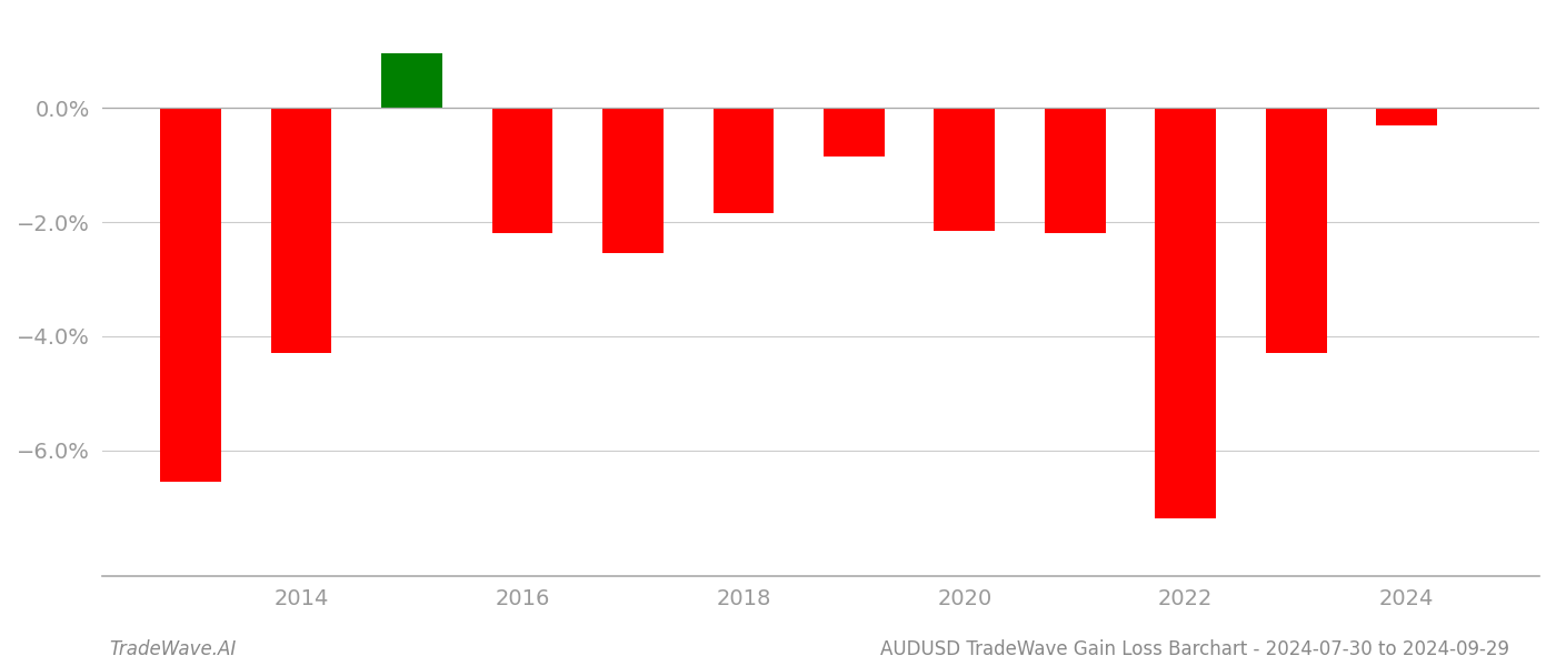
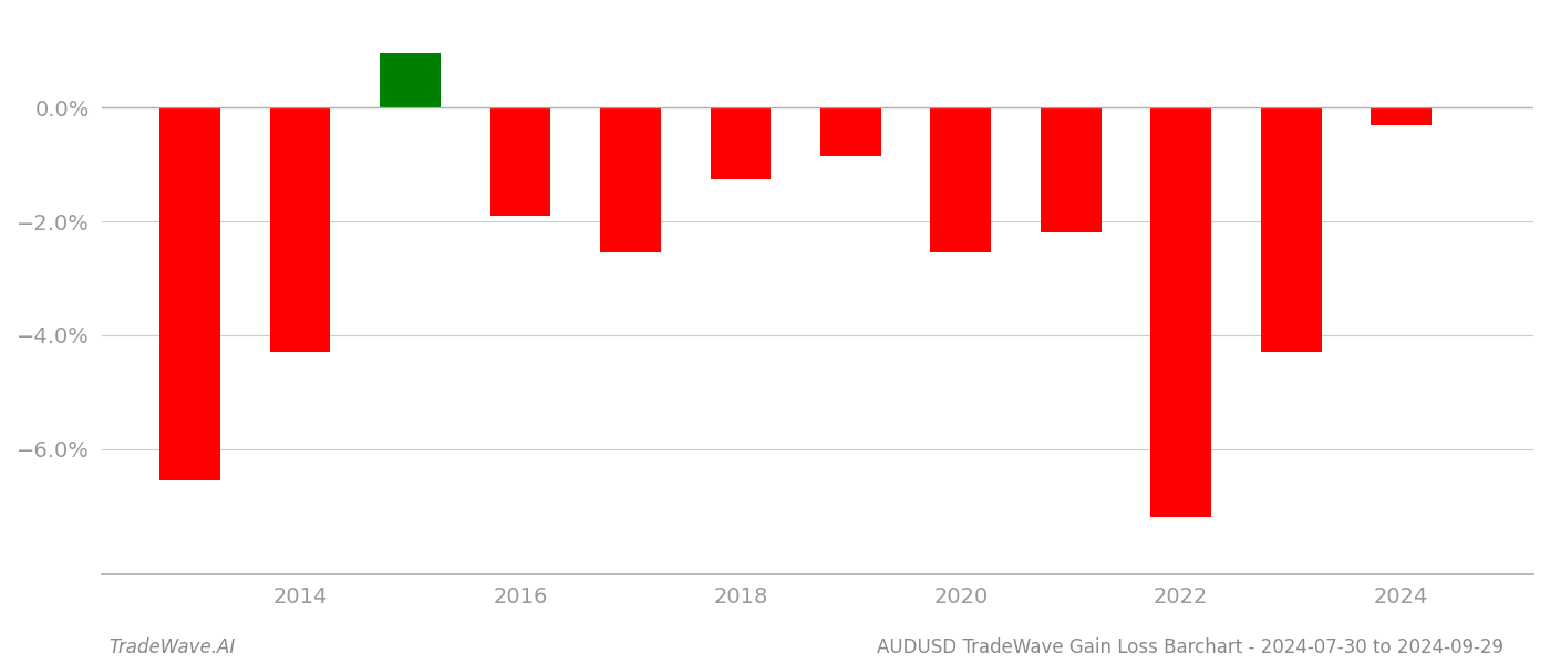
2016: -2.20% -> -1.90%
2018: -1.85% -> -1.26%
2020: -2.15% -> -2.54%
